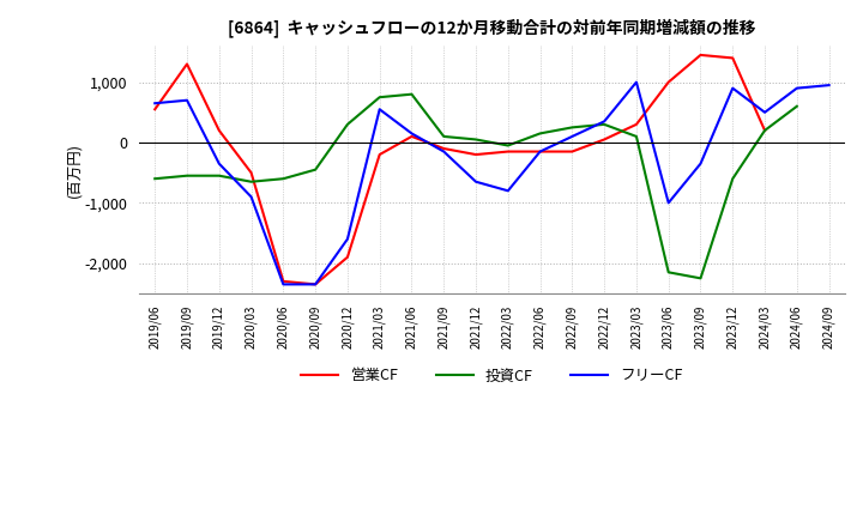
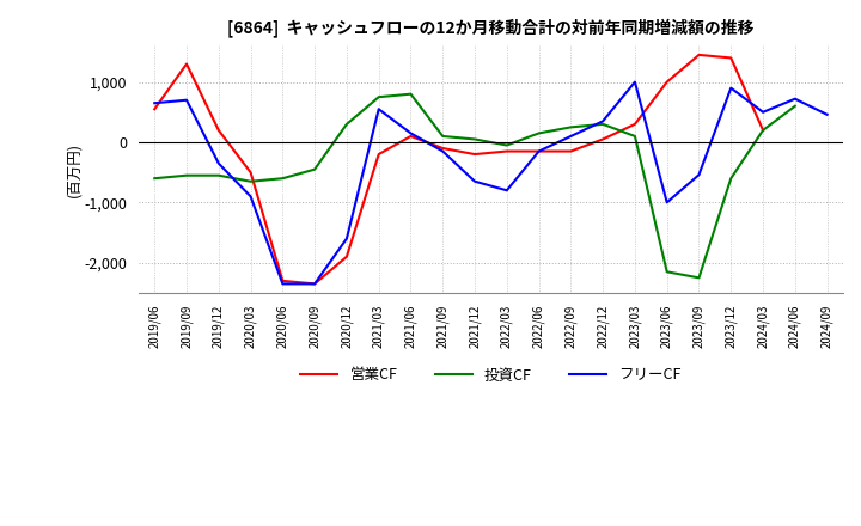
フリーCF/2023/09: -350 -> -540
フリーCF/2024/06: 900 -> 720
フリーCF/2024/09: 950 -> 460
